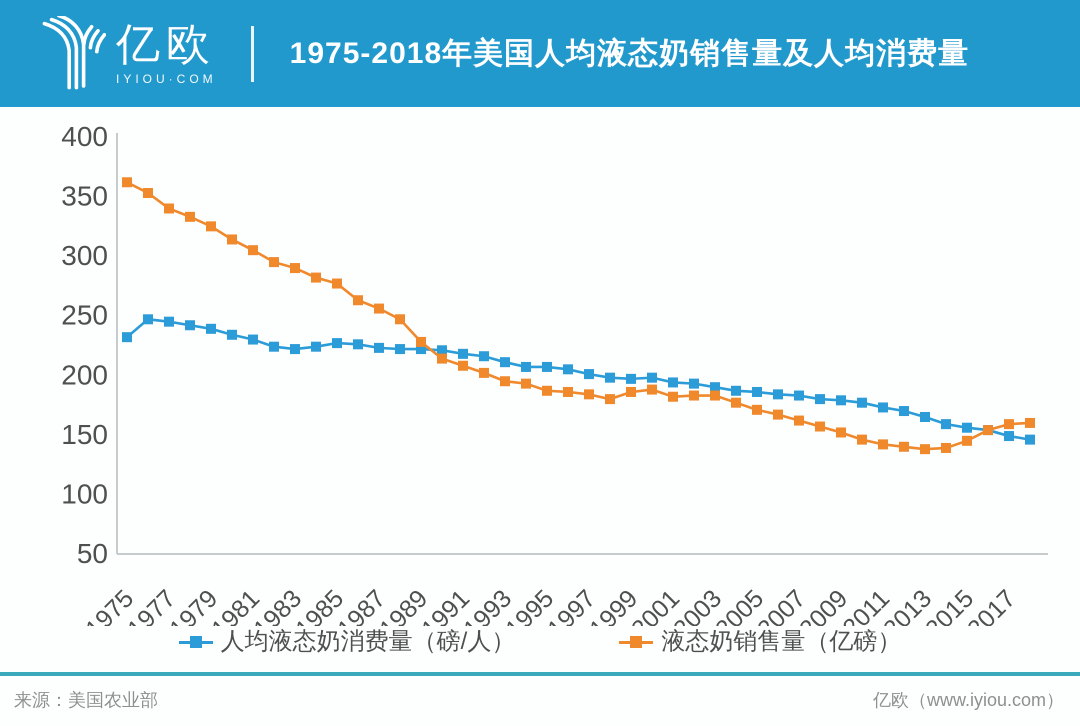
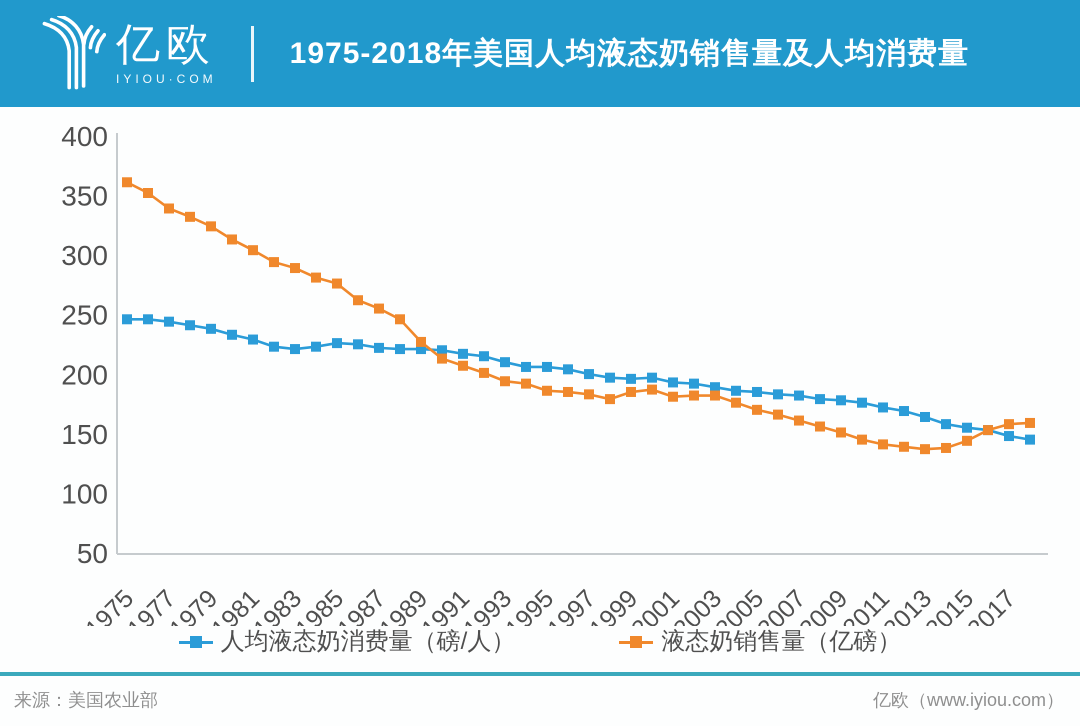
人均液态奶消费量（磅/人）/1975: 232 -> 247
